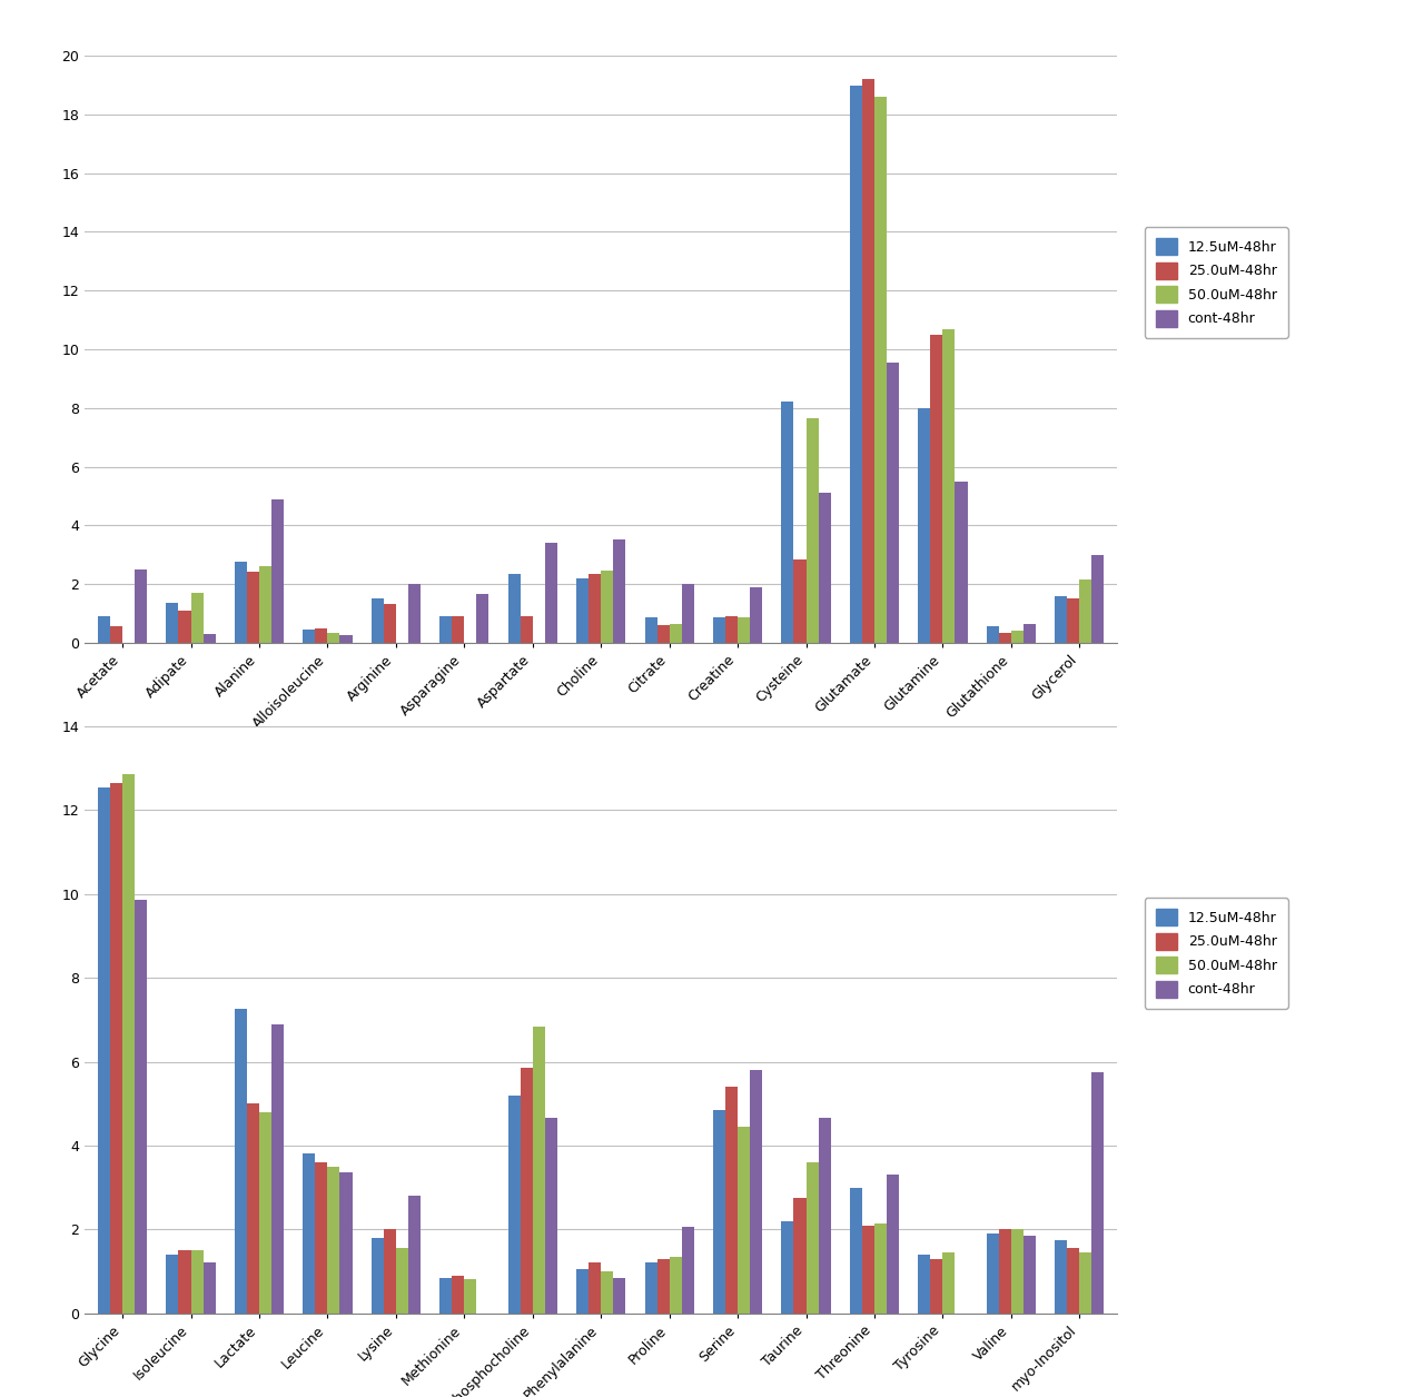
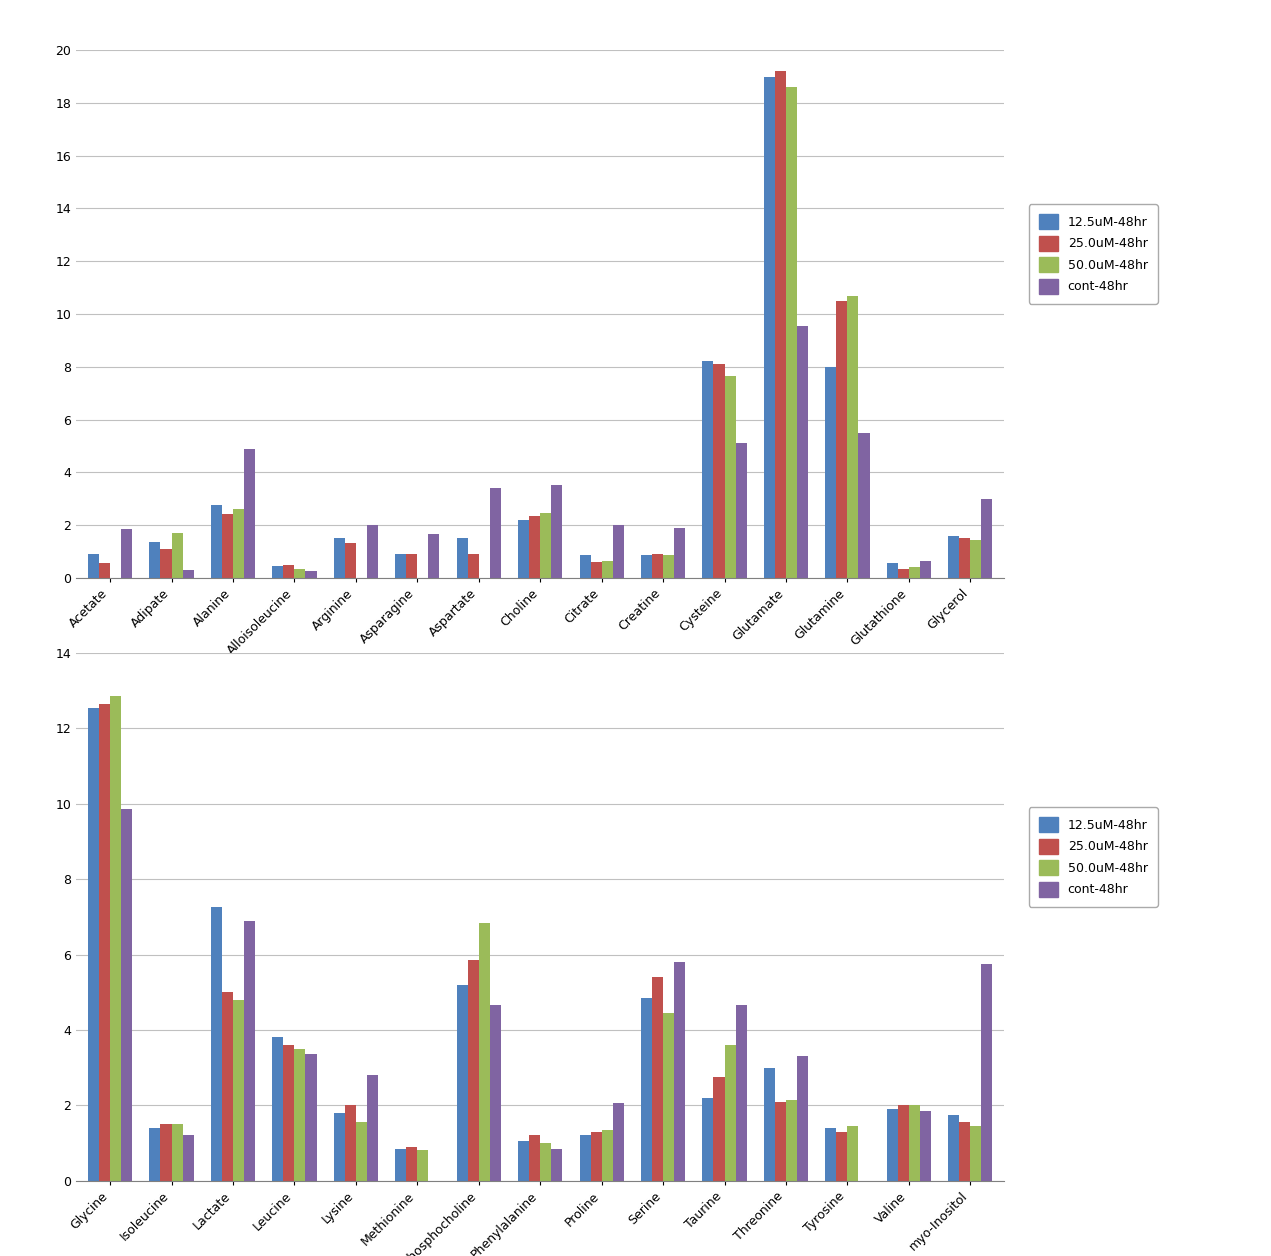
cont-48hr/Acetate: 2.50 -> 1.85
12.5uM-48hr/Aspartate: 2.35 -> 1.50
25.0uM-48hr/Cysteine: 2.85 -> 8.10
50.0uM-48hr/Glycerol: 2.15 -> 1.45
